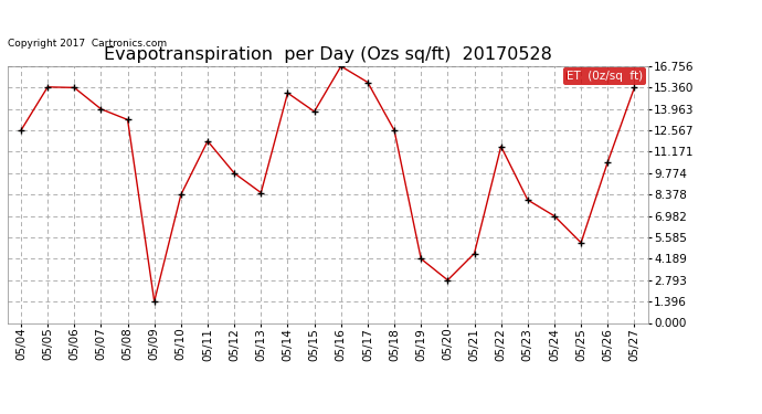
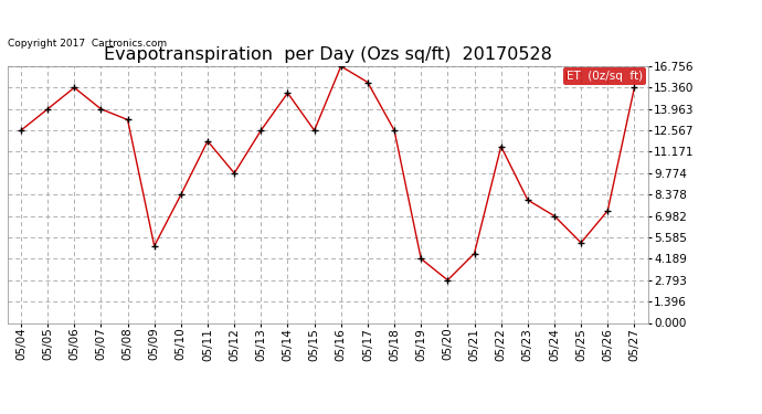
05/05: 15.4 -> 14.0
05/09: 1.4 -> 5.0
05/13: 8.5 -> 12.6
05/15: 13.8 -> 12.6
05/26: 10.5 -> 7.3
